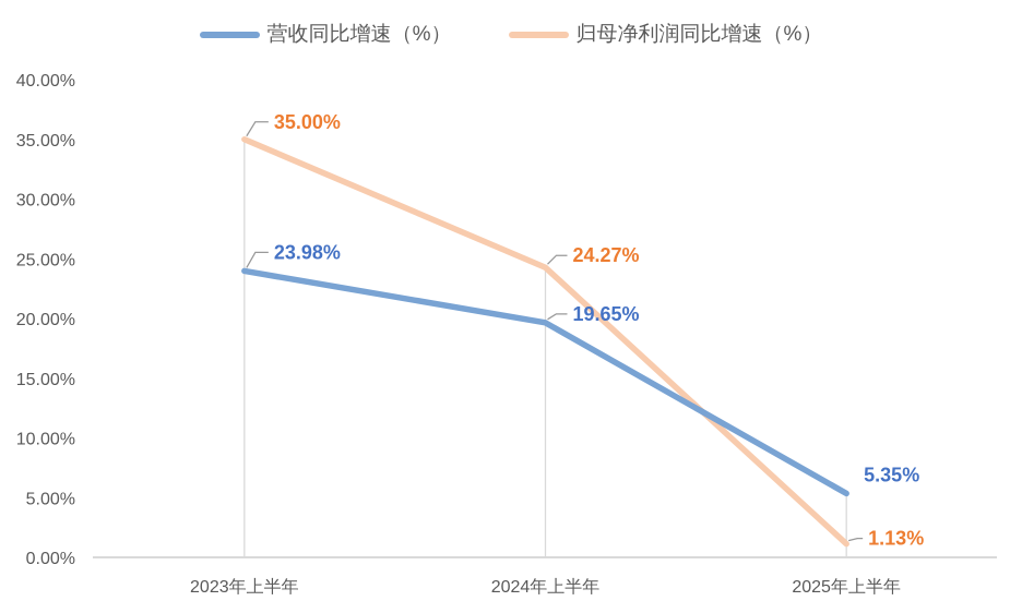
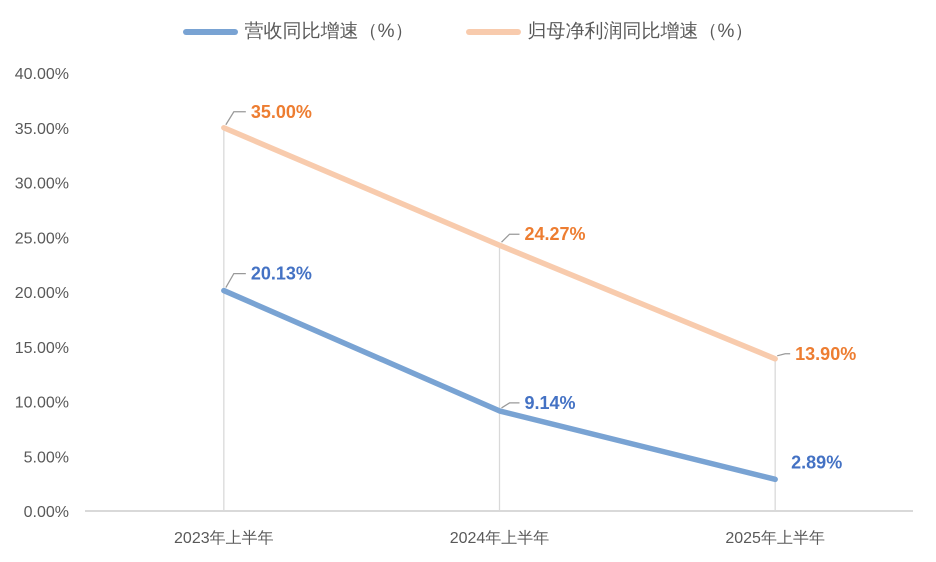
营收同比增速（%）/2023年上半年: 23.98% -> 20.13%
营收同比增速（%）/2024年上半年: 19.65% -> 9.14%
营收同比增速（%）/2025年上半年: 5.35% -> 2.89%
归母净利润同比增速（%）/2025年上半年: 1.13% -> 13.90%
